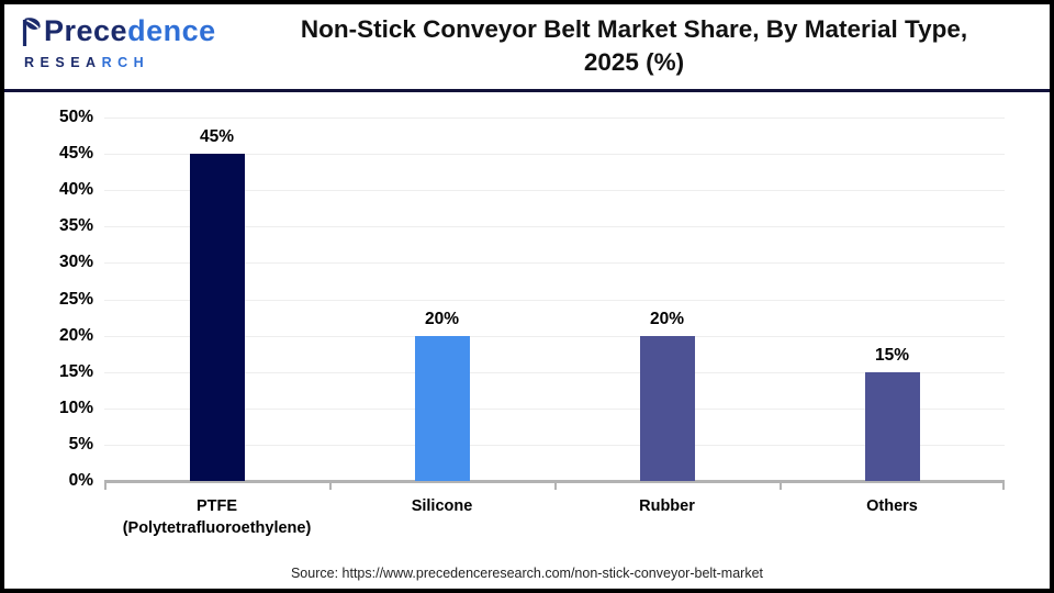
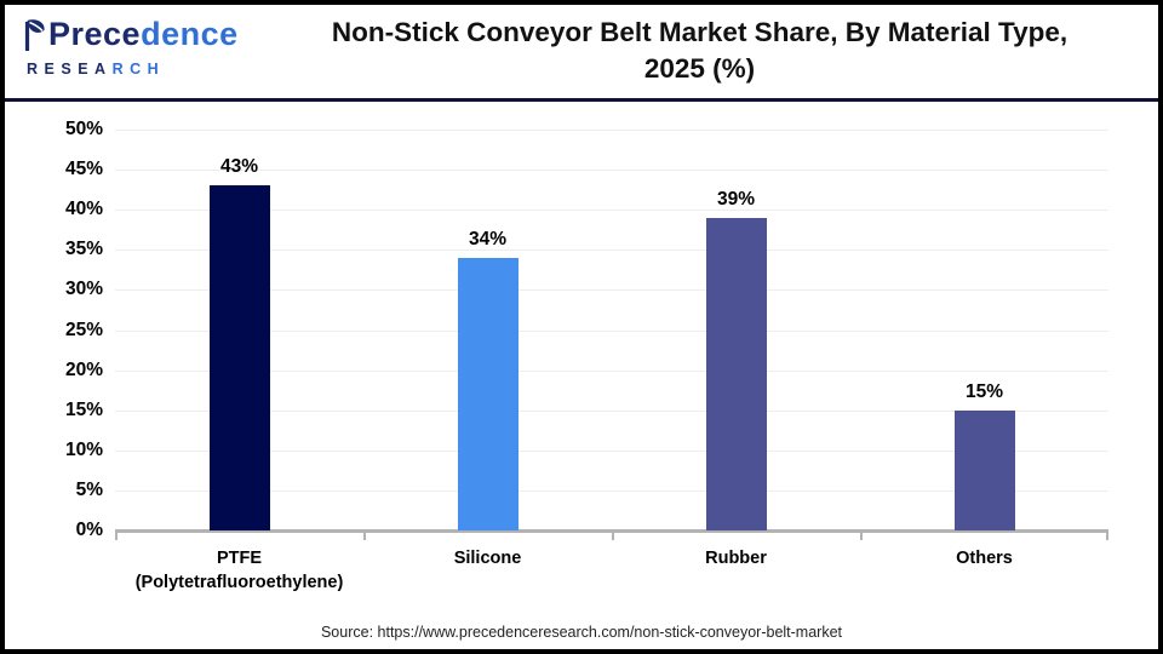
PTFE (Polytetrafluoroethylene): 45% -> 43%
Silicone: 20% -> 34%
Rubber: 20% -> 39%
